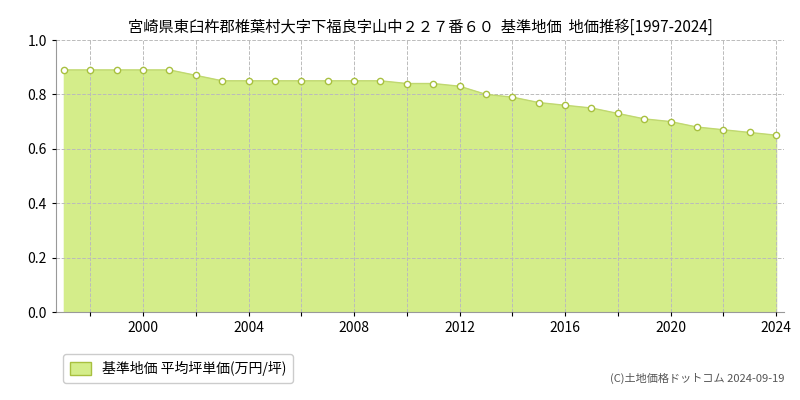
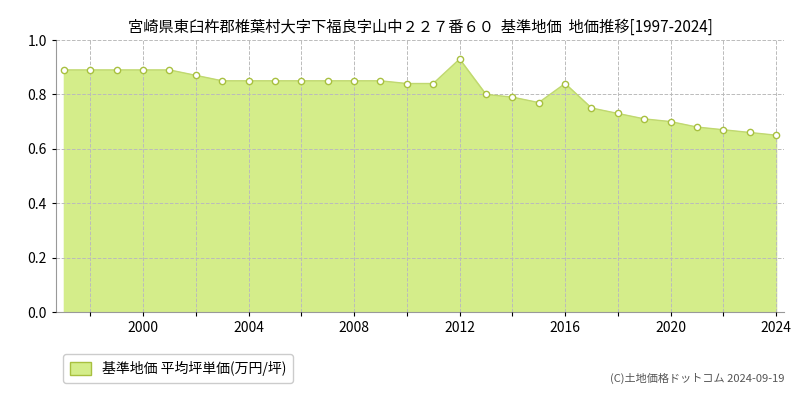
2012: 0.83 -> 0.93
2016: 0.76 -> 0.84
